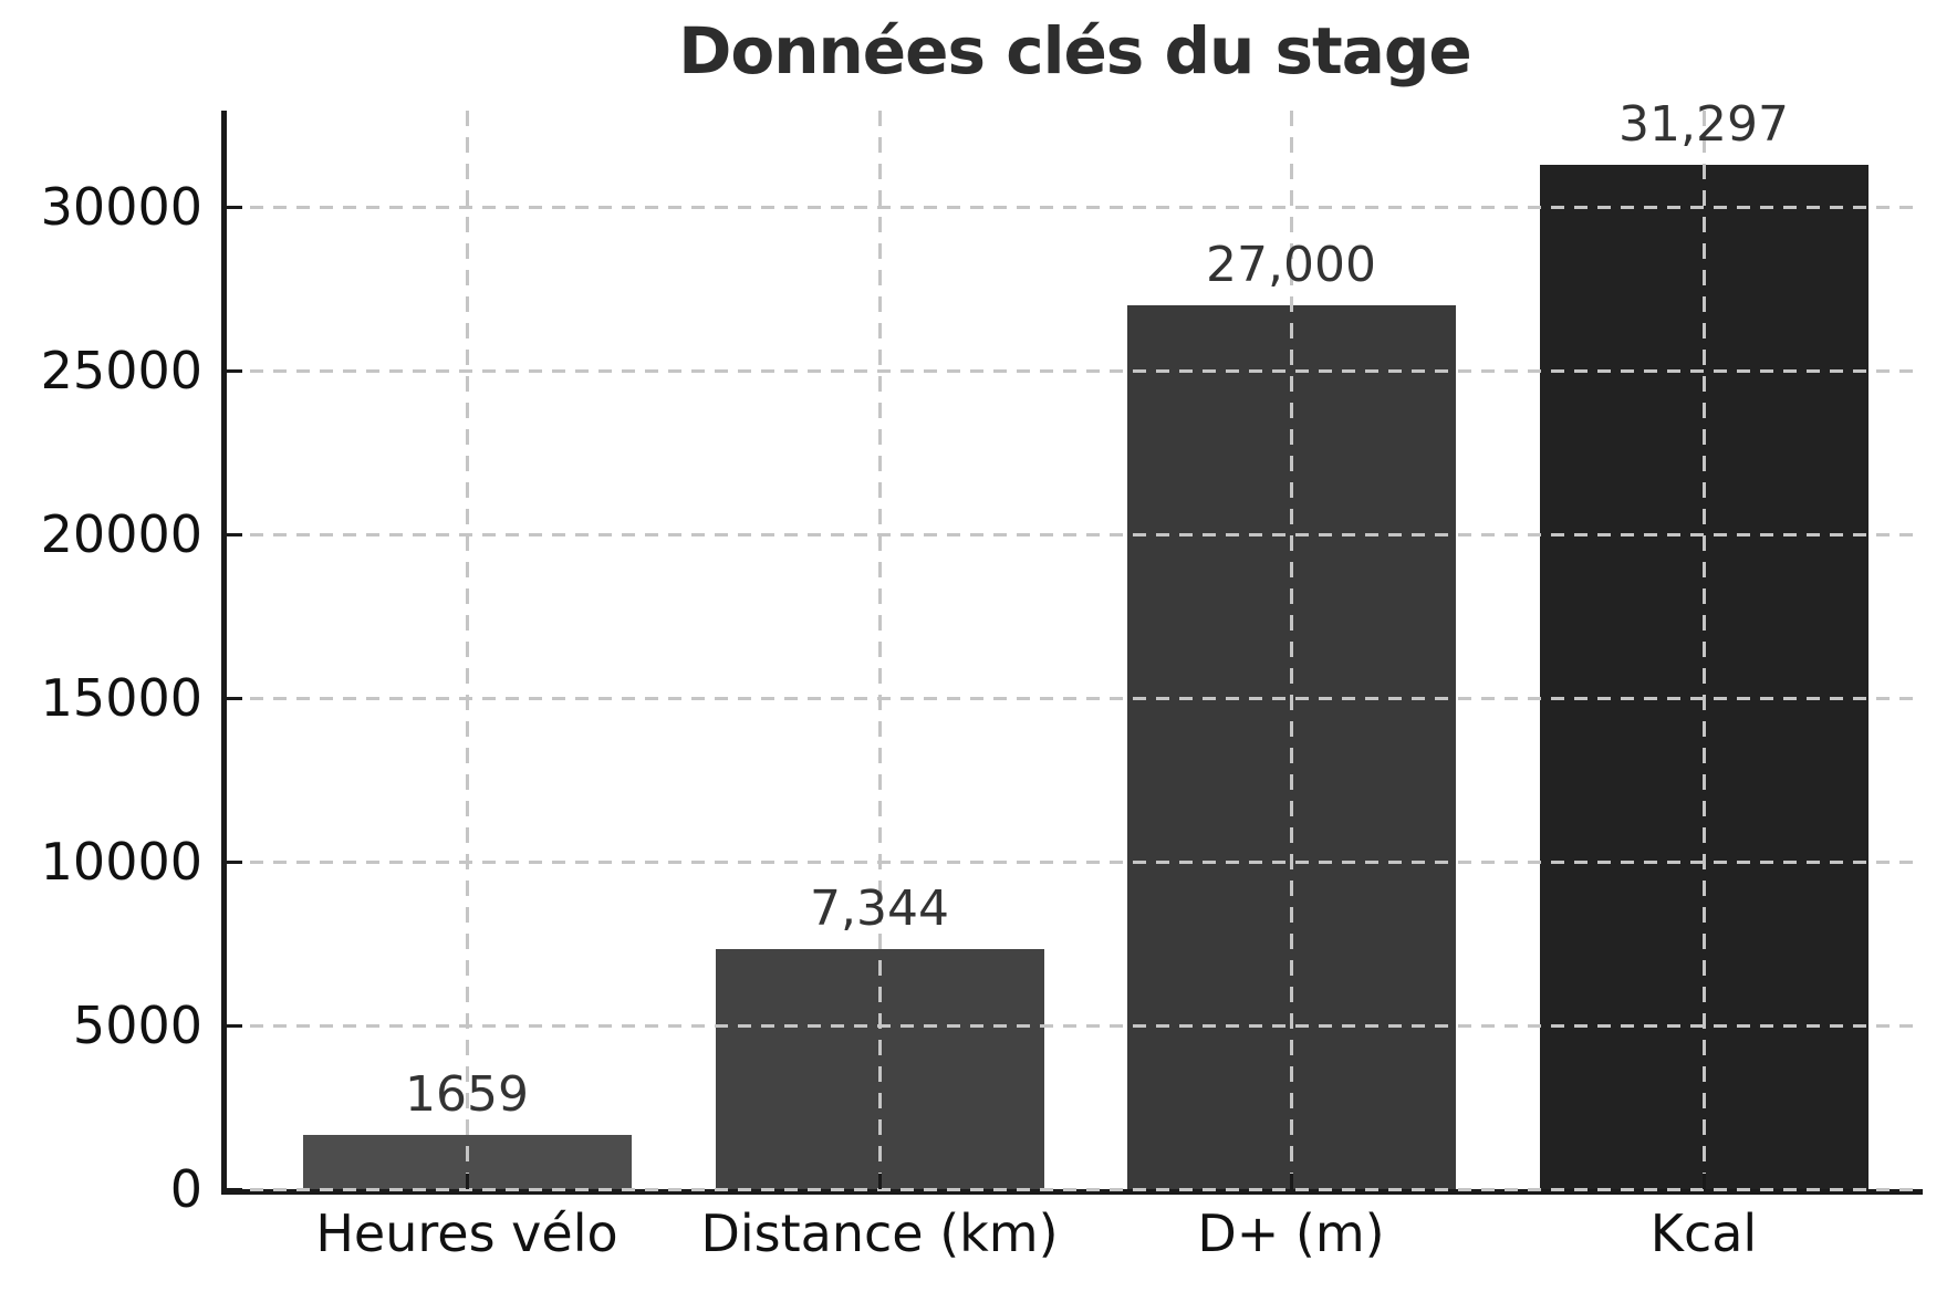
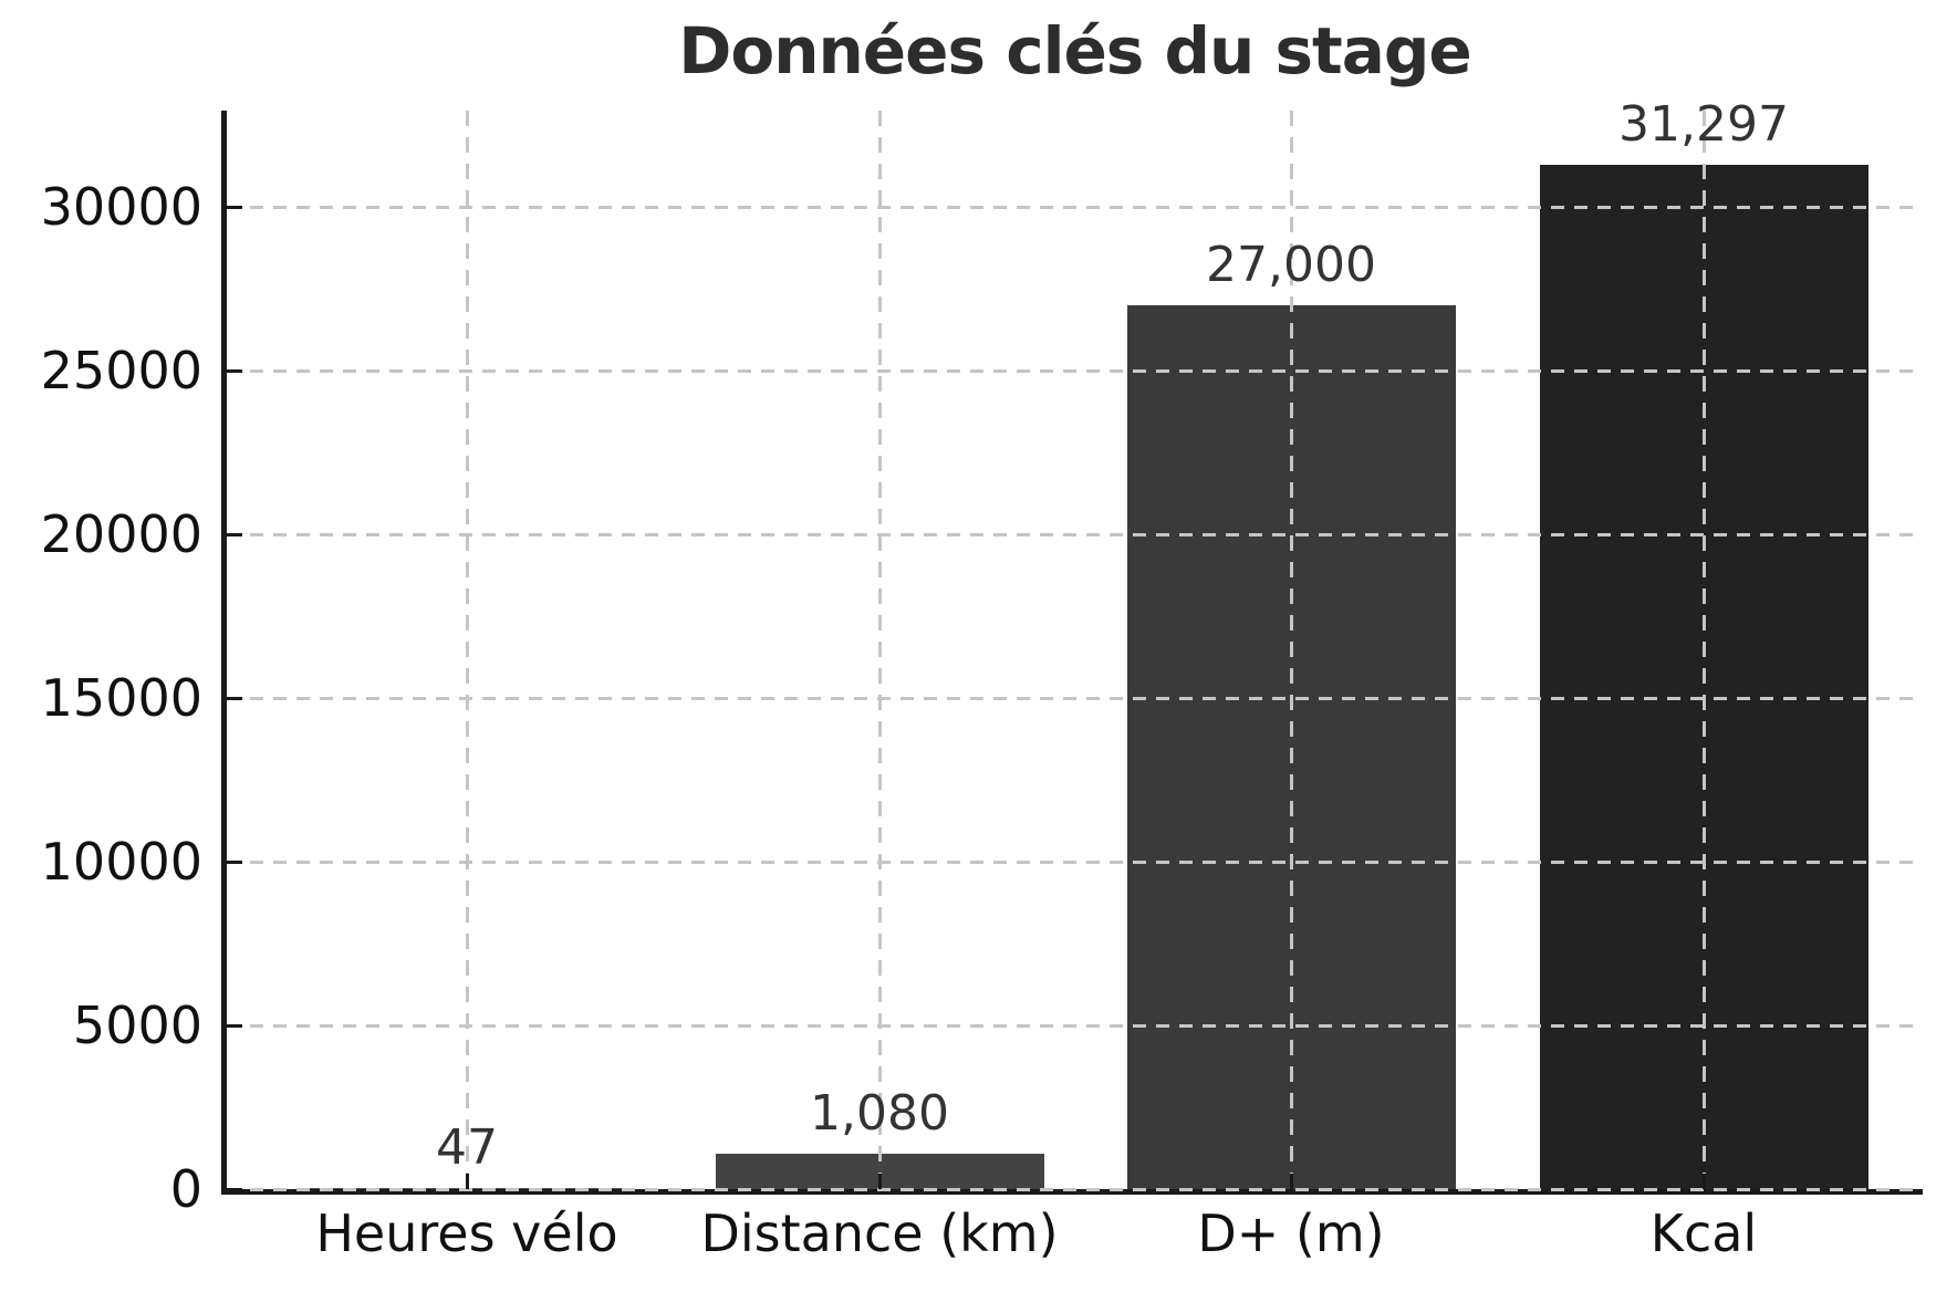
Heures vélo: 1659 -> 47
Distance (km): 7,344 -> 1,080
